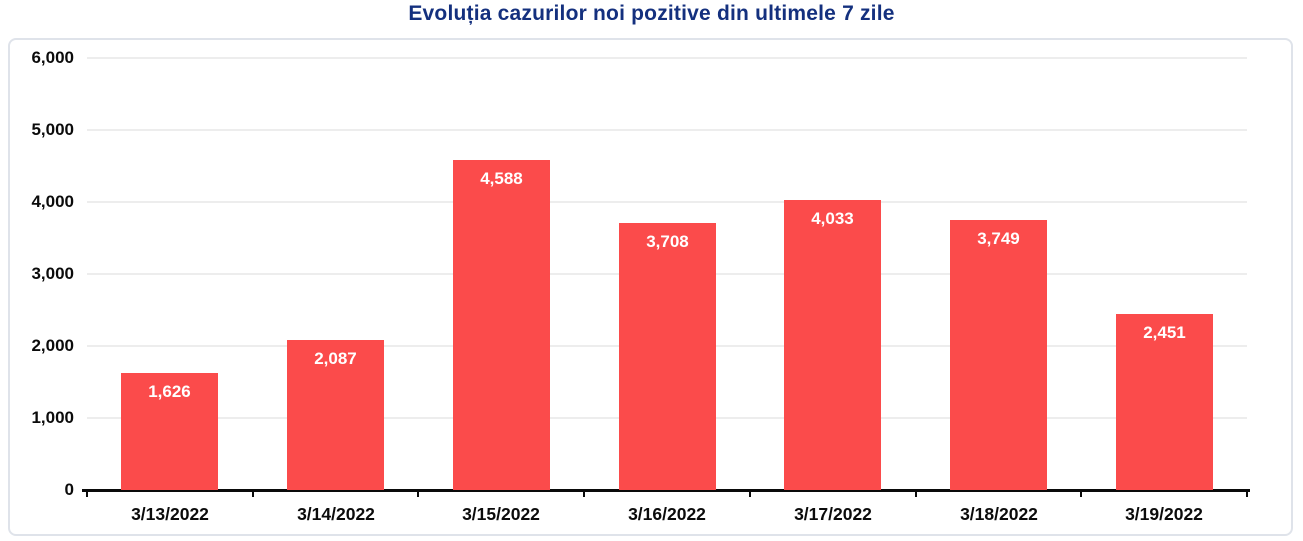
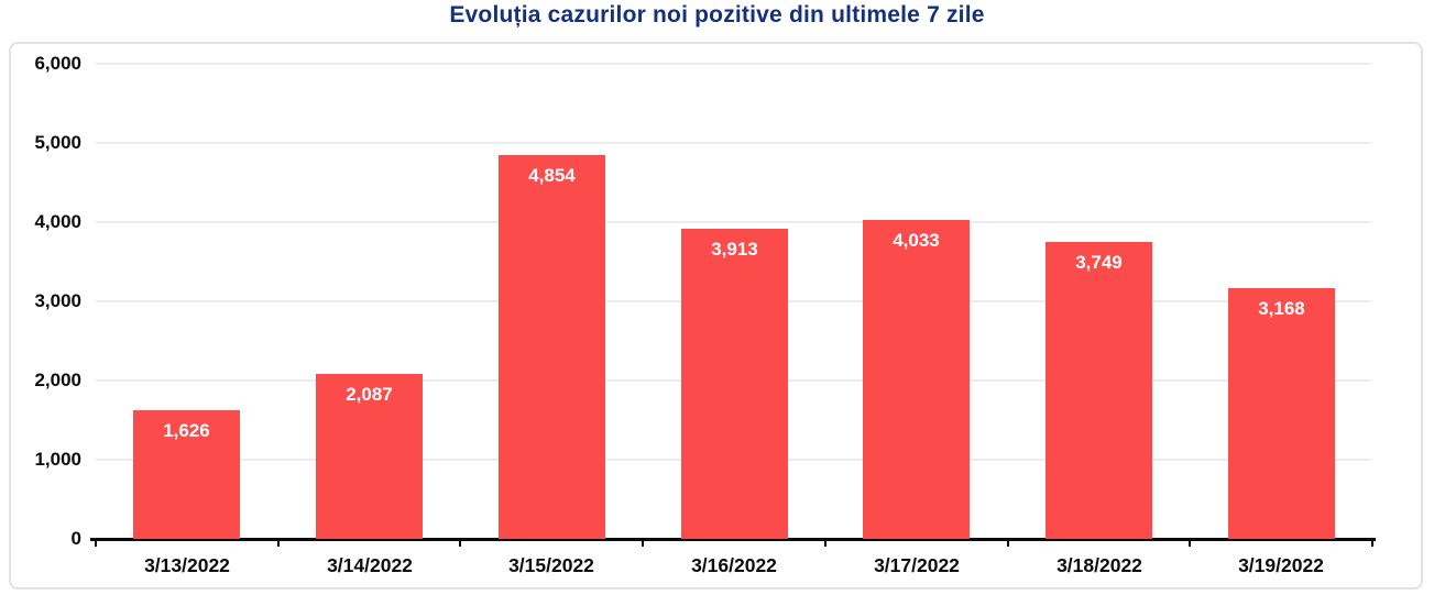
3/15/2022: 4,588 -> 4,854
3/16/2022: 3,708 -> 3,913
3/19/2022: 2,451 -> 3,168
